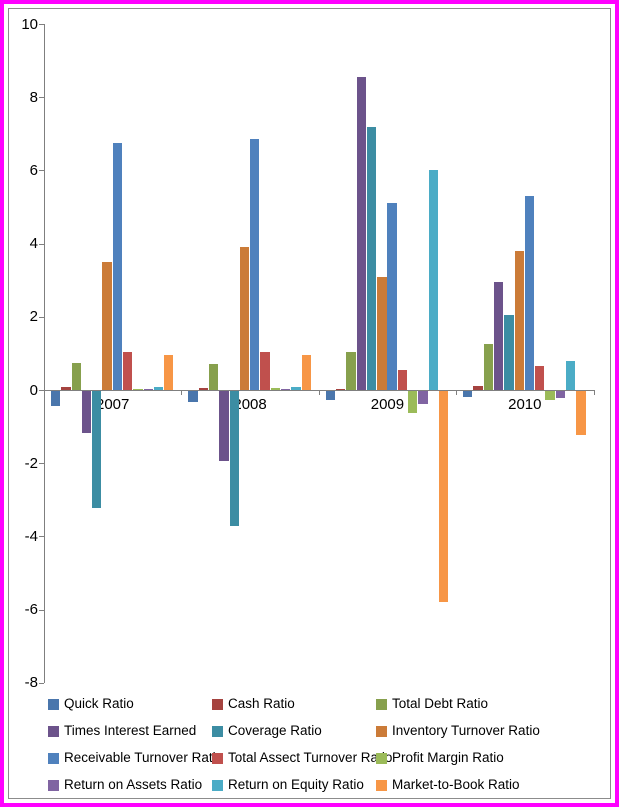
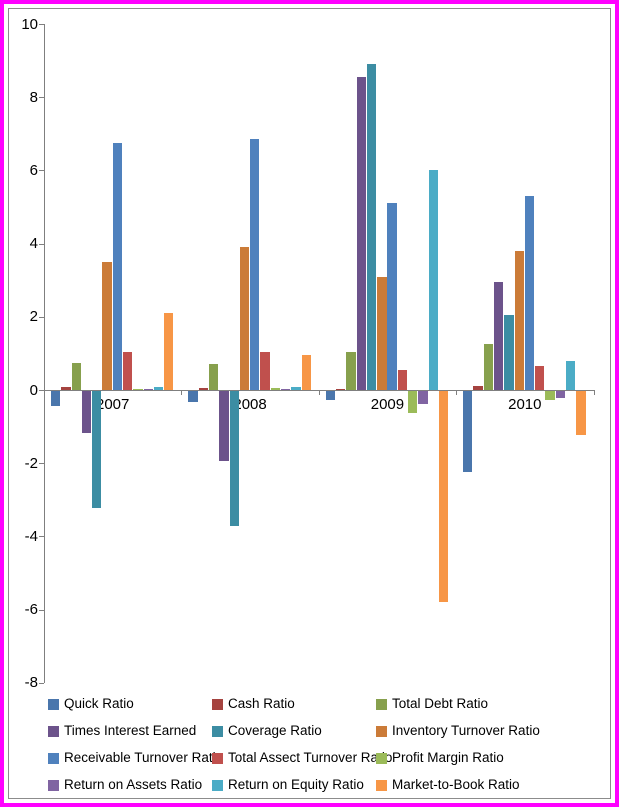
Market-to-Book Ratio/2007: 0.9 -> 2.1
Coverage Ratio/2009: 7.2 -> 8.9
Quick Ratio/2010: -0.1 -> -2.2
